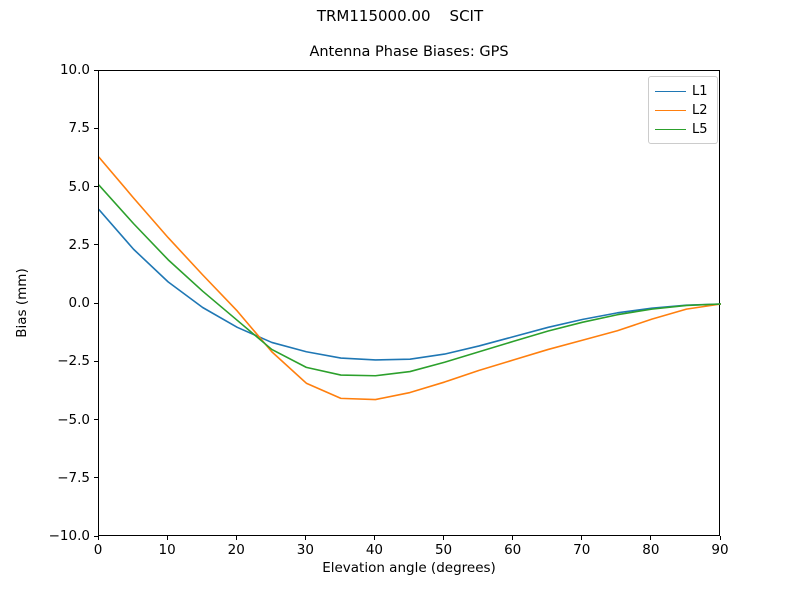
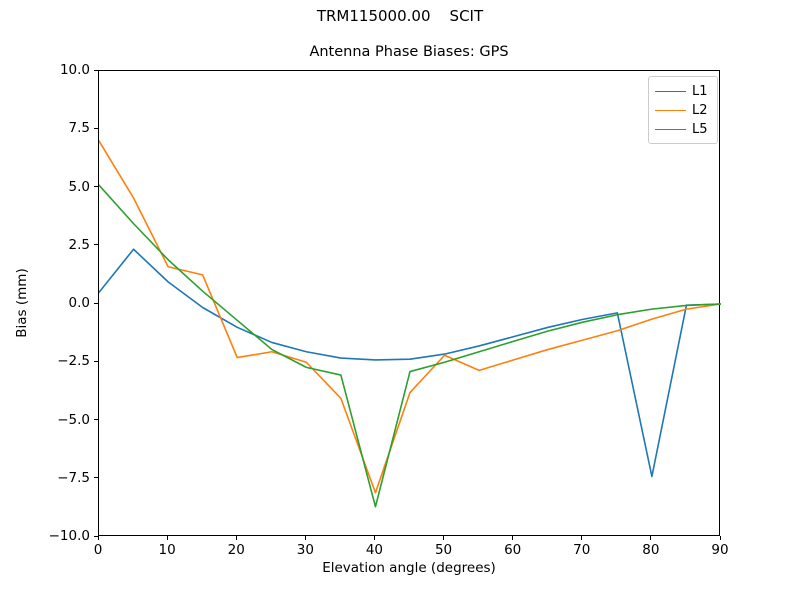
L1/0: 4.0 -> 0.5
L2/0: 6.3 -> 7.0
L2/10: 2.9 -> 1.6
L2/20: -0.3 -> -2.3
L2/30: -3.4 -> -2.5
L2/40: -4.1 -> -8.1
L5/40: -3.1 -> -8.7
L2/50: -3.4 -> -2.2
L1/80: -0.2 -> -7.4
